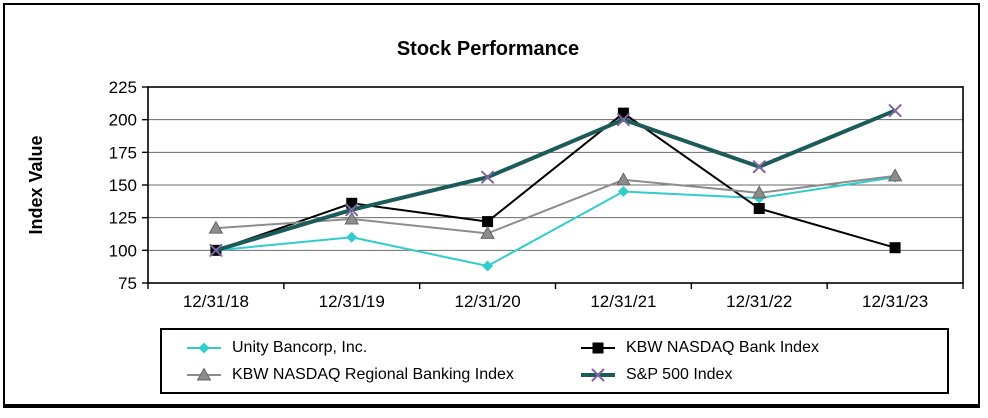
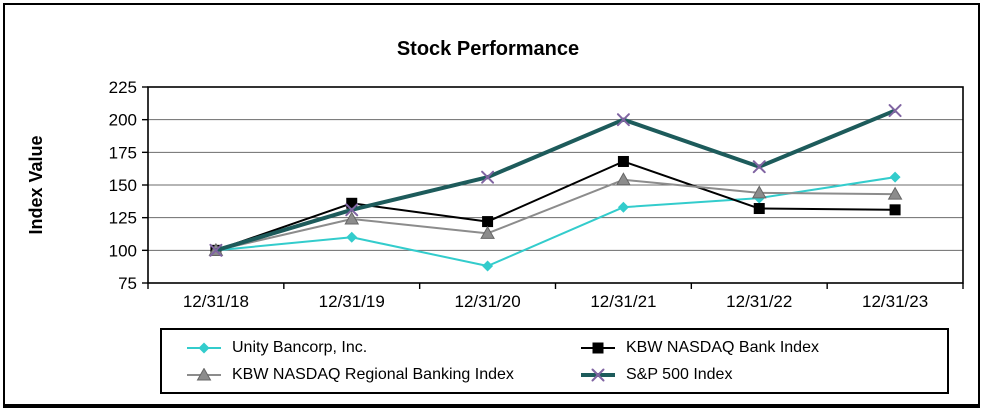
KBW NASDAQ Regional Banking Index/12/31/18: 117 -> 100
Unity Bancorp, Inc./12/31/21: 145 -> 133
KBW NASDAQ Bank Index/12/31/21: 205 -> 168
KBW NASDAQ Bank Index/12/31/23: 102 -> 131
KBW NASDAQ Regional Banking Index/12/31/23: 157 -> 143
